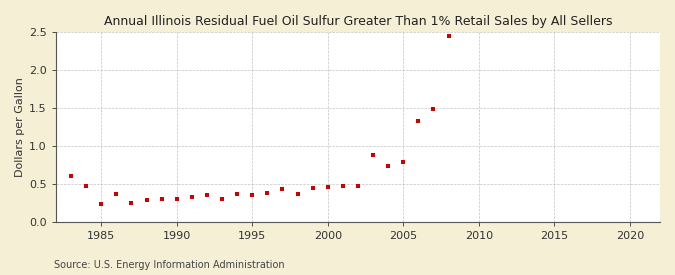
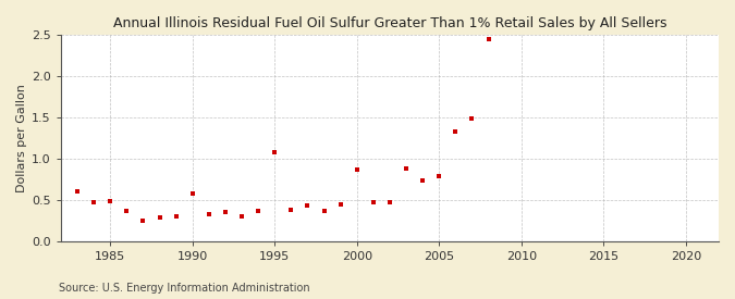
1985: 0.23 -> 0.48
1990: 0.30 -> 0.58
1995: 0.35 -> 1.08
2000: 0.46 -> 0.86
